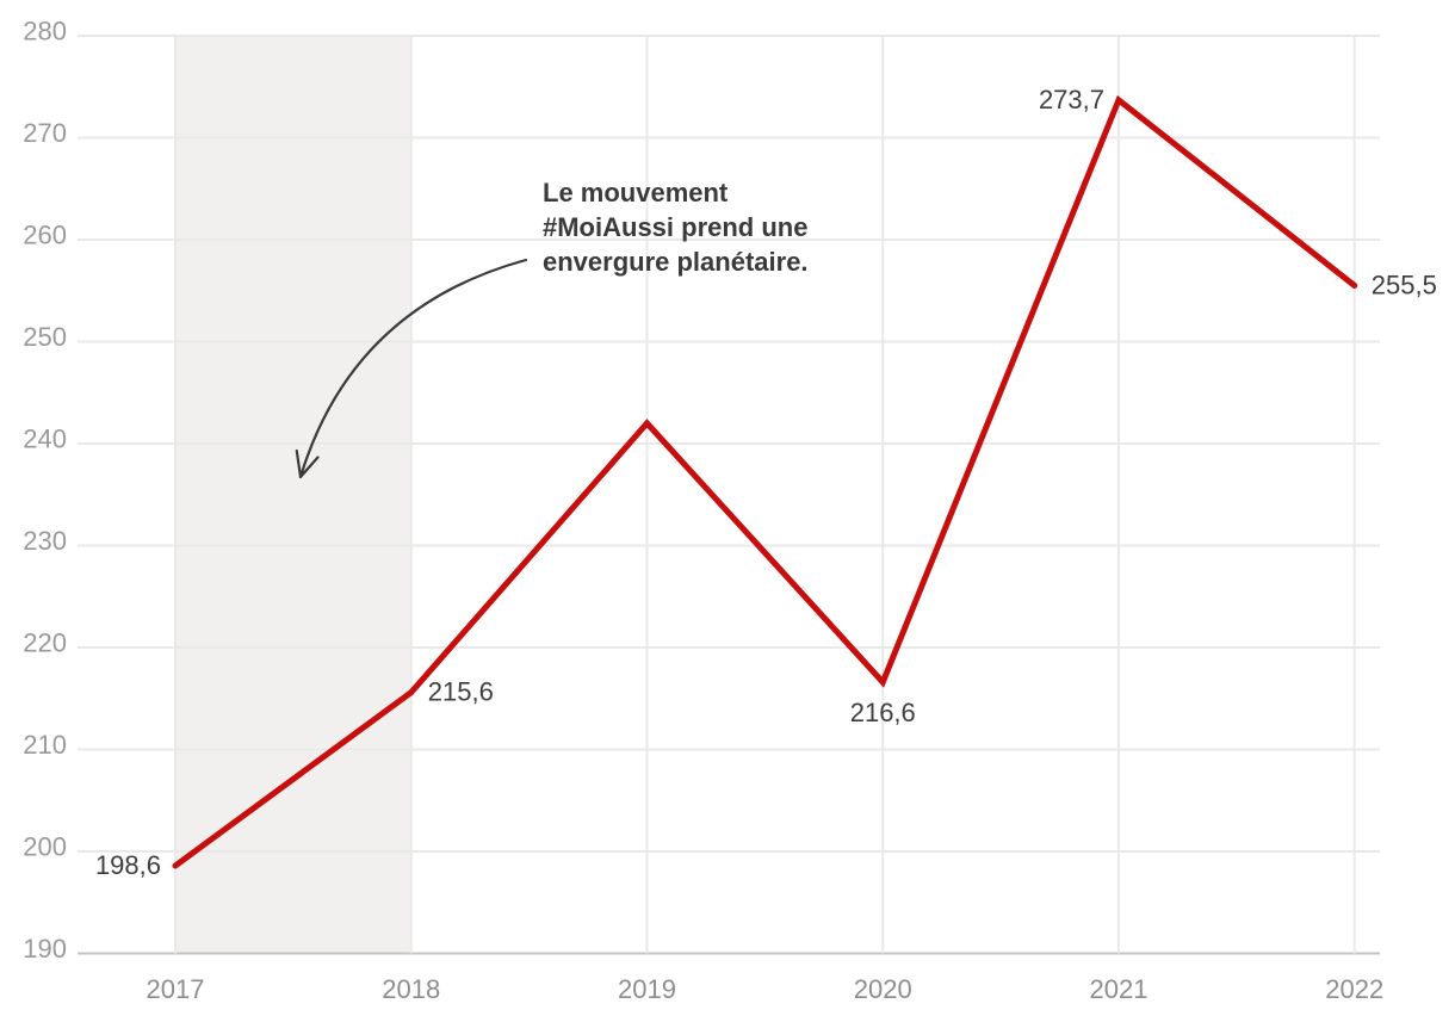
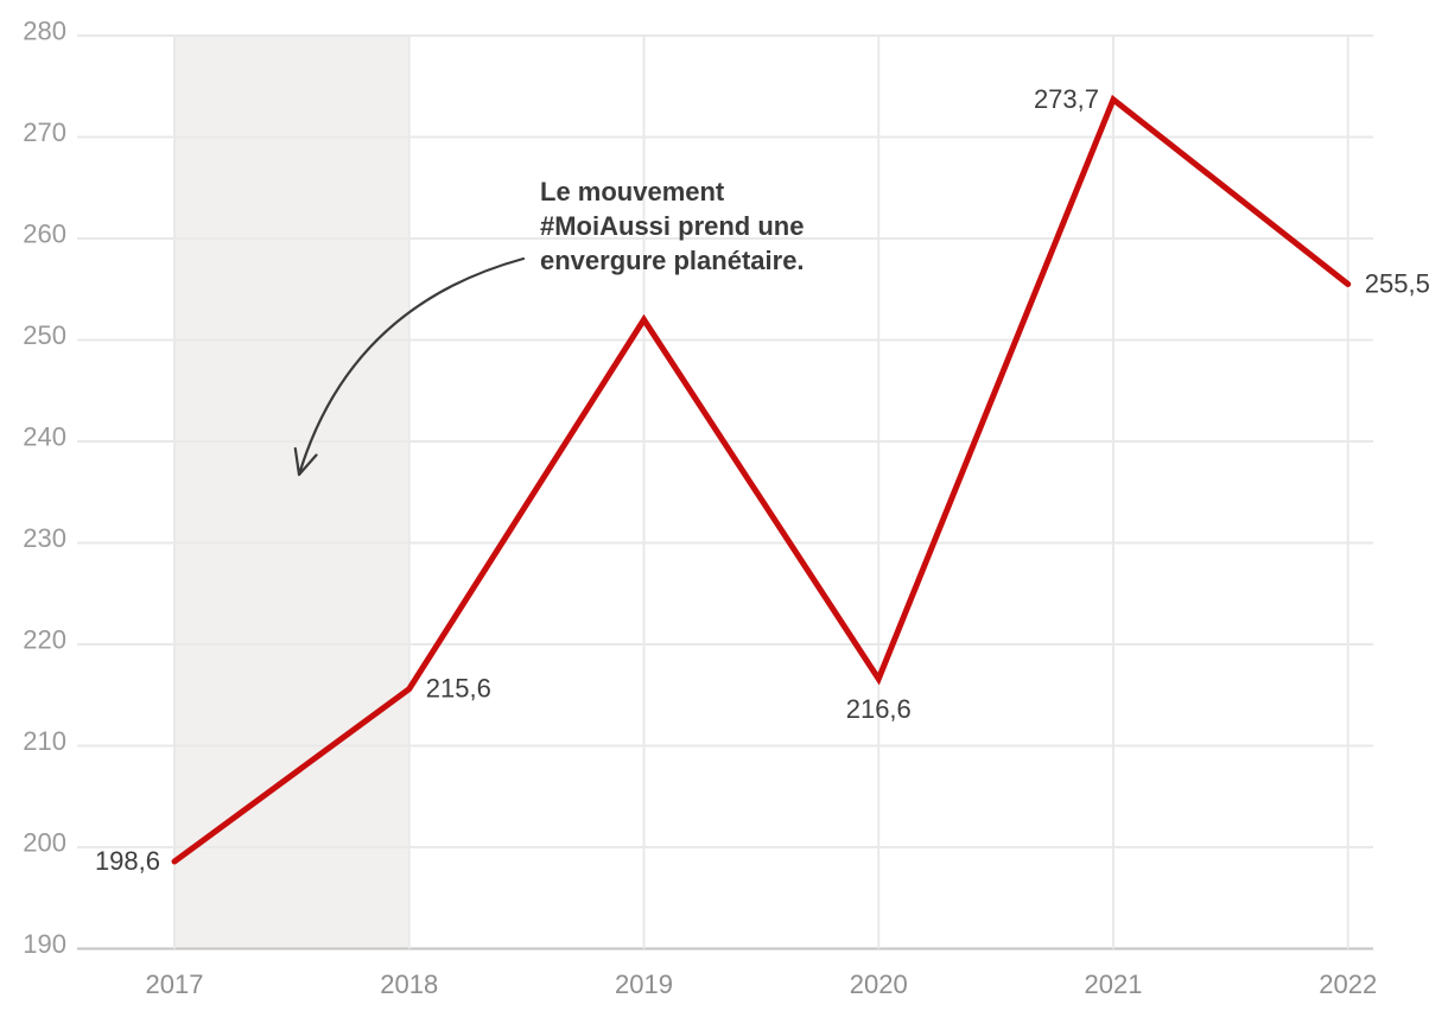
2019: 242 -> 252
